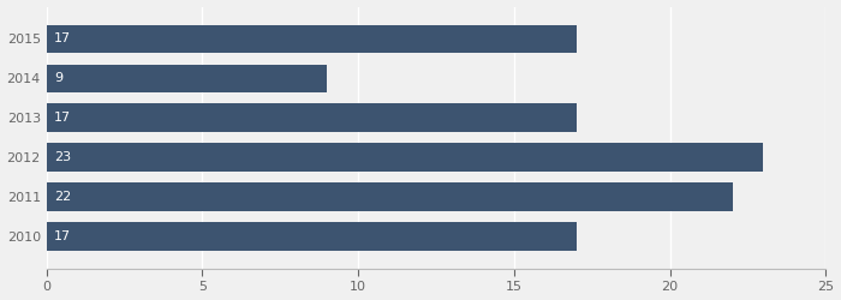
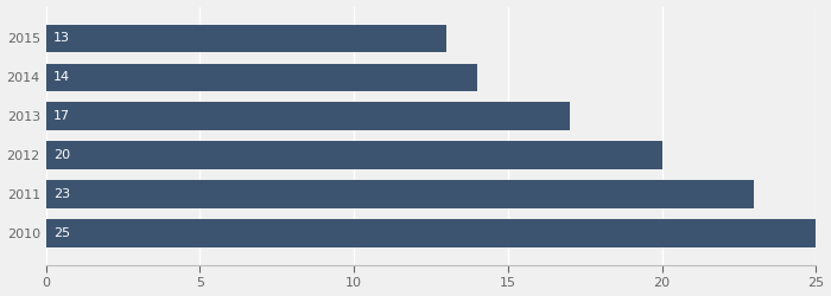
2015: 17 -> 13
2014: 9 -> 14
2012: 23 -> 20
2011: 22 -> 23
2010: 17 -> 25
